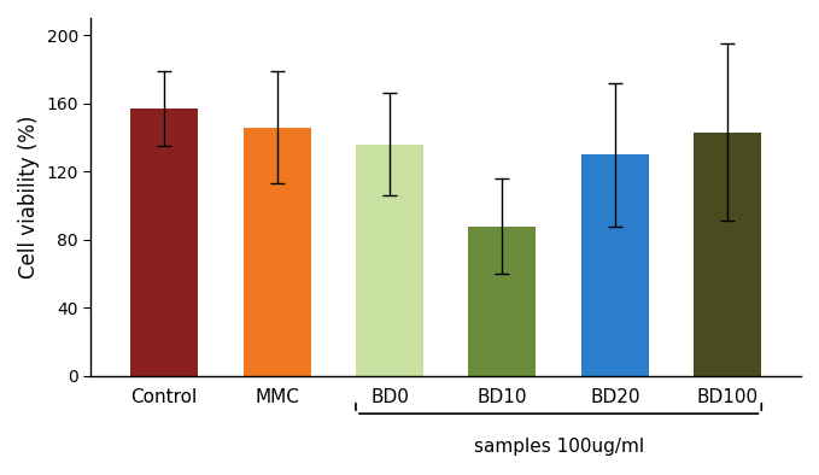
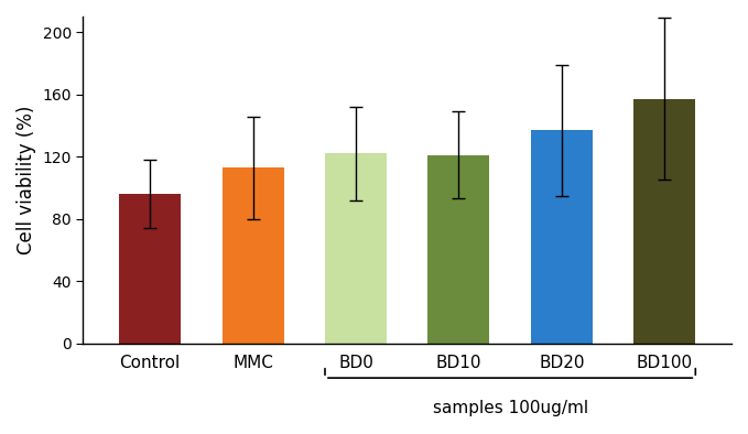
Control: 157 -> 96
MMC: 146 -> 113
BD0: 136 -> 122
BD10: 88 -> 121
BD20: 130 -> 137
BD100: 143 -> 157
